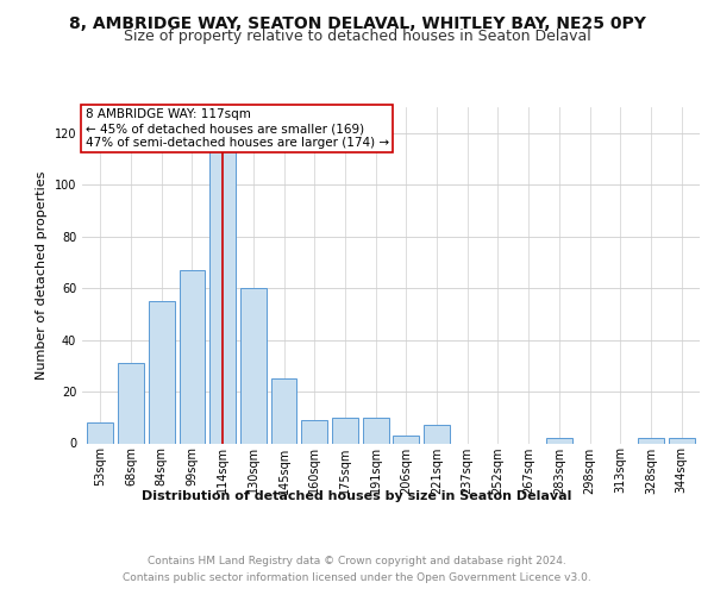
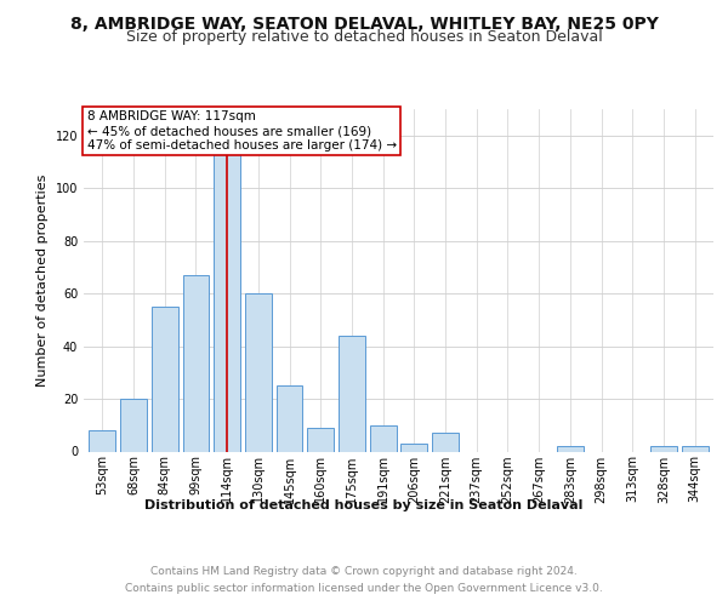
68sqm: 31 -> 20
175sqm: 10 -> 44
